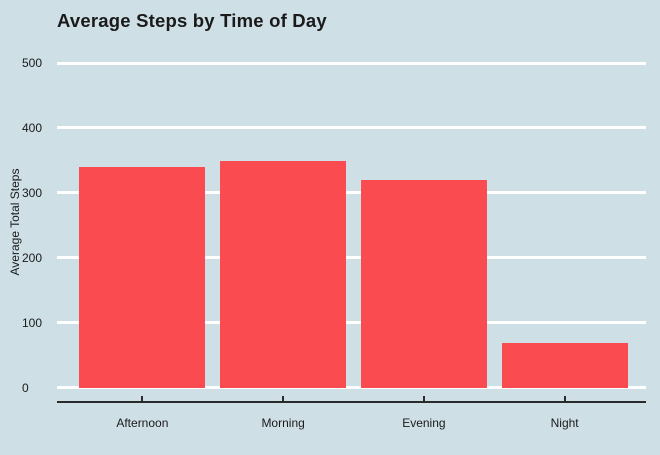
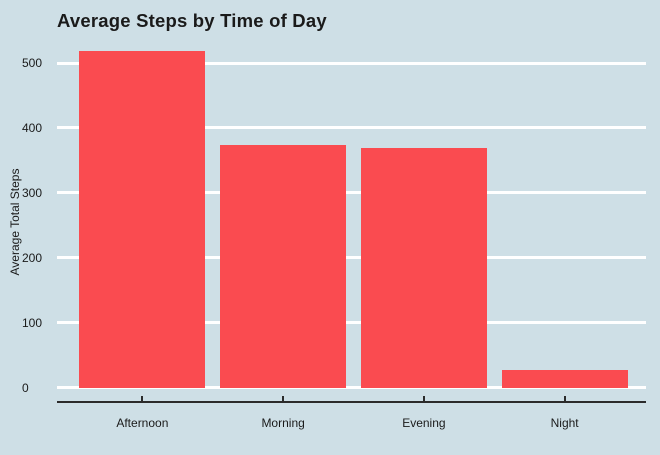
Afternoon: 340 -> 520
Morning: 350 -> 380
Evening: 320 -> 370
Night: 70 -> 30
